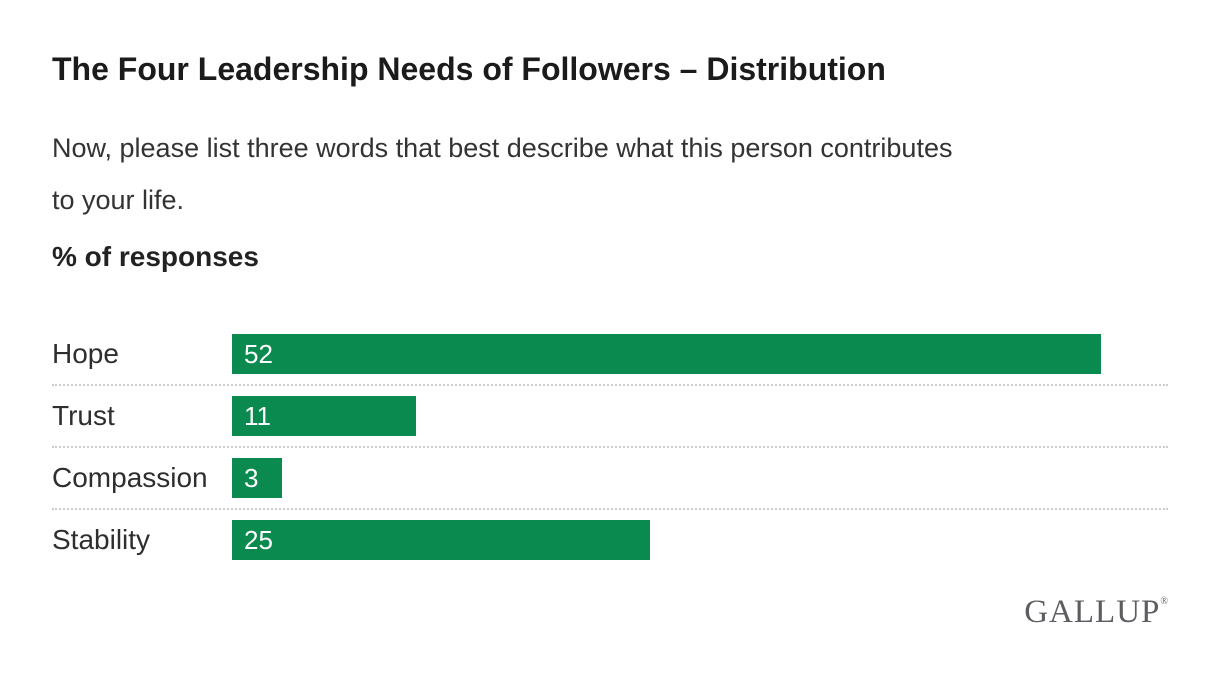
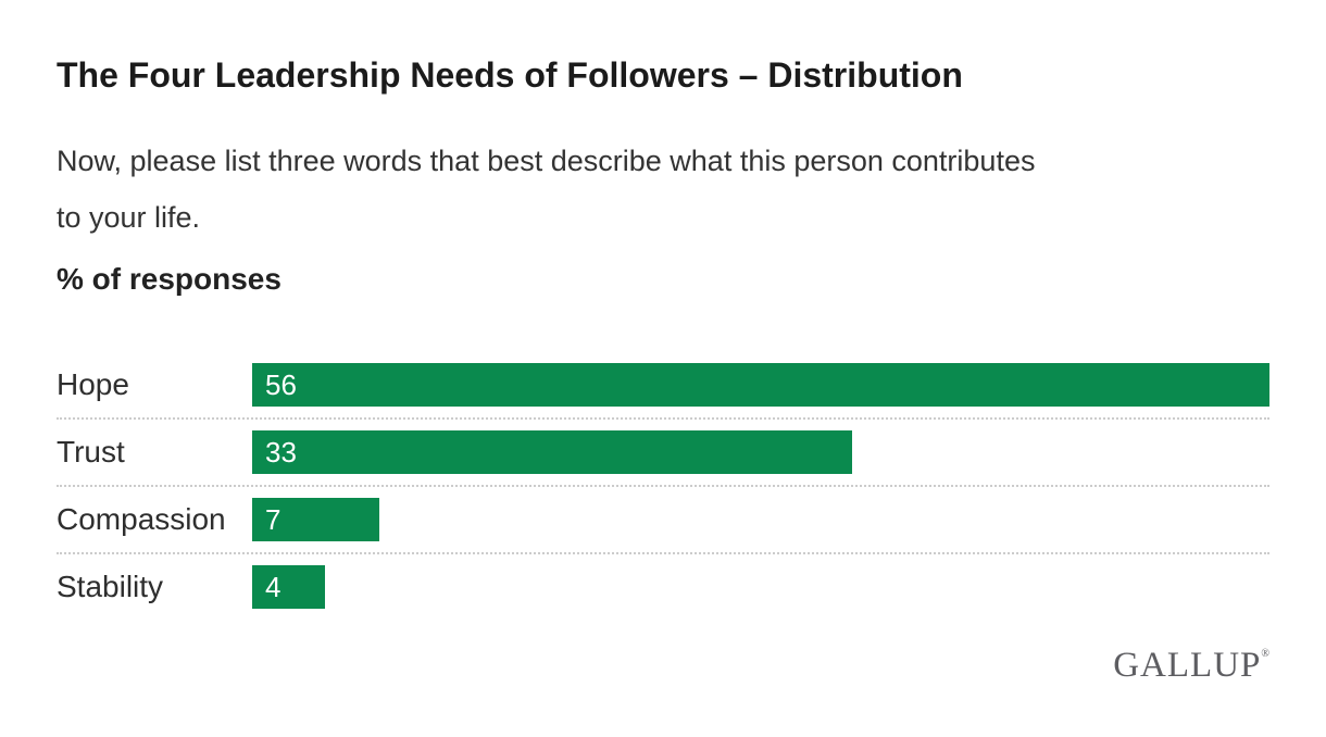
Hope: 52 -> 56
Trust: 11 -> 33
Compassion: 3 -> 7
Stability: 25 -> 4
